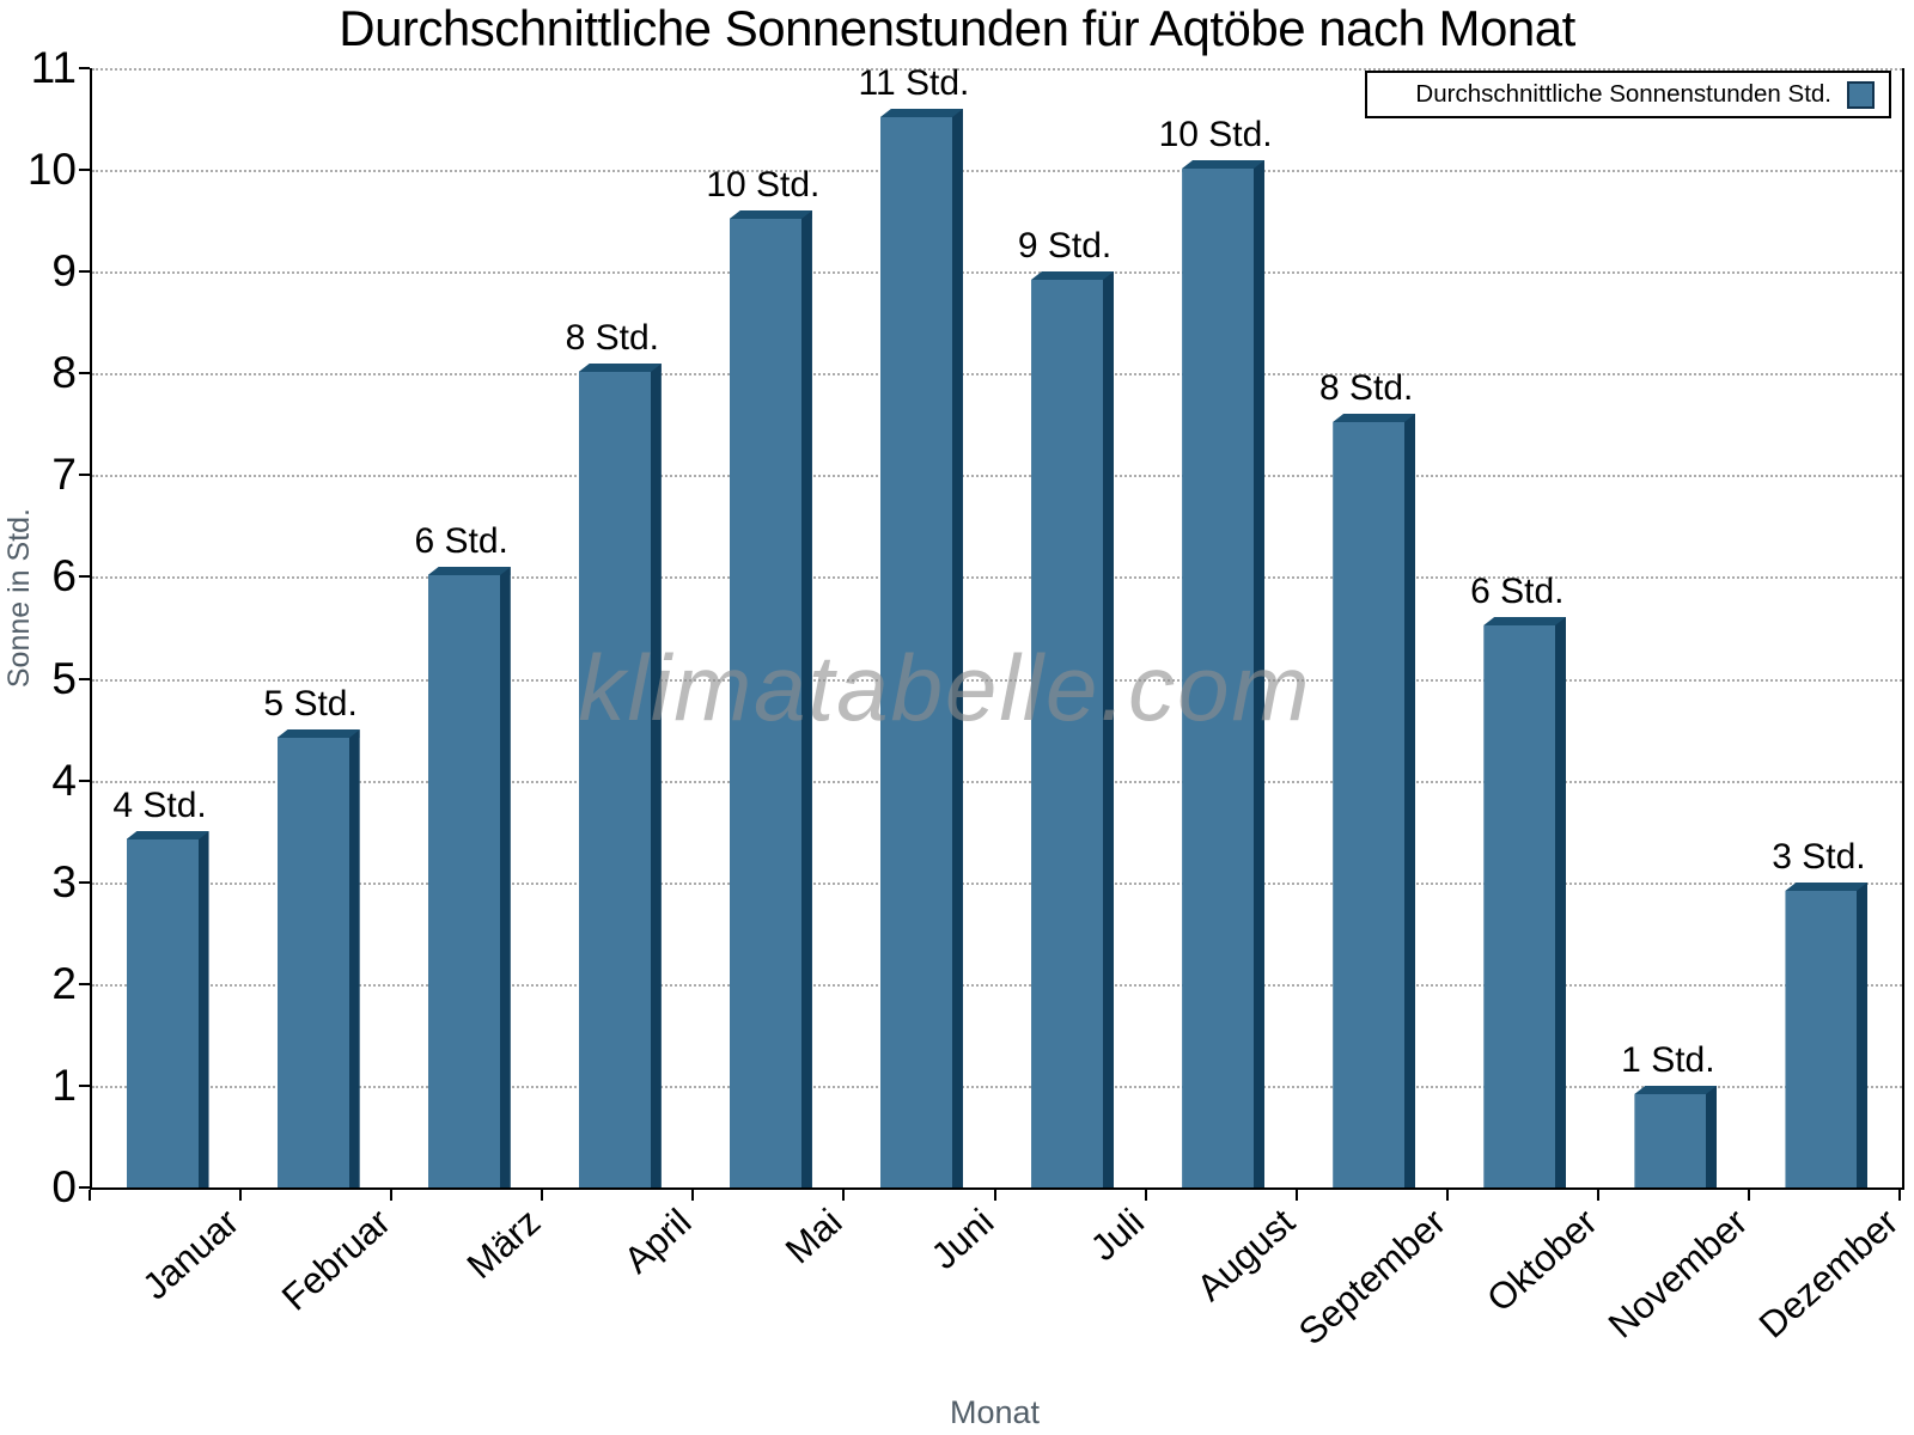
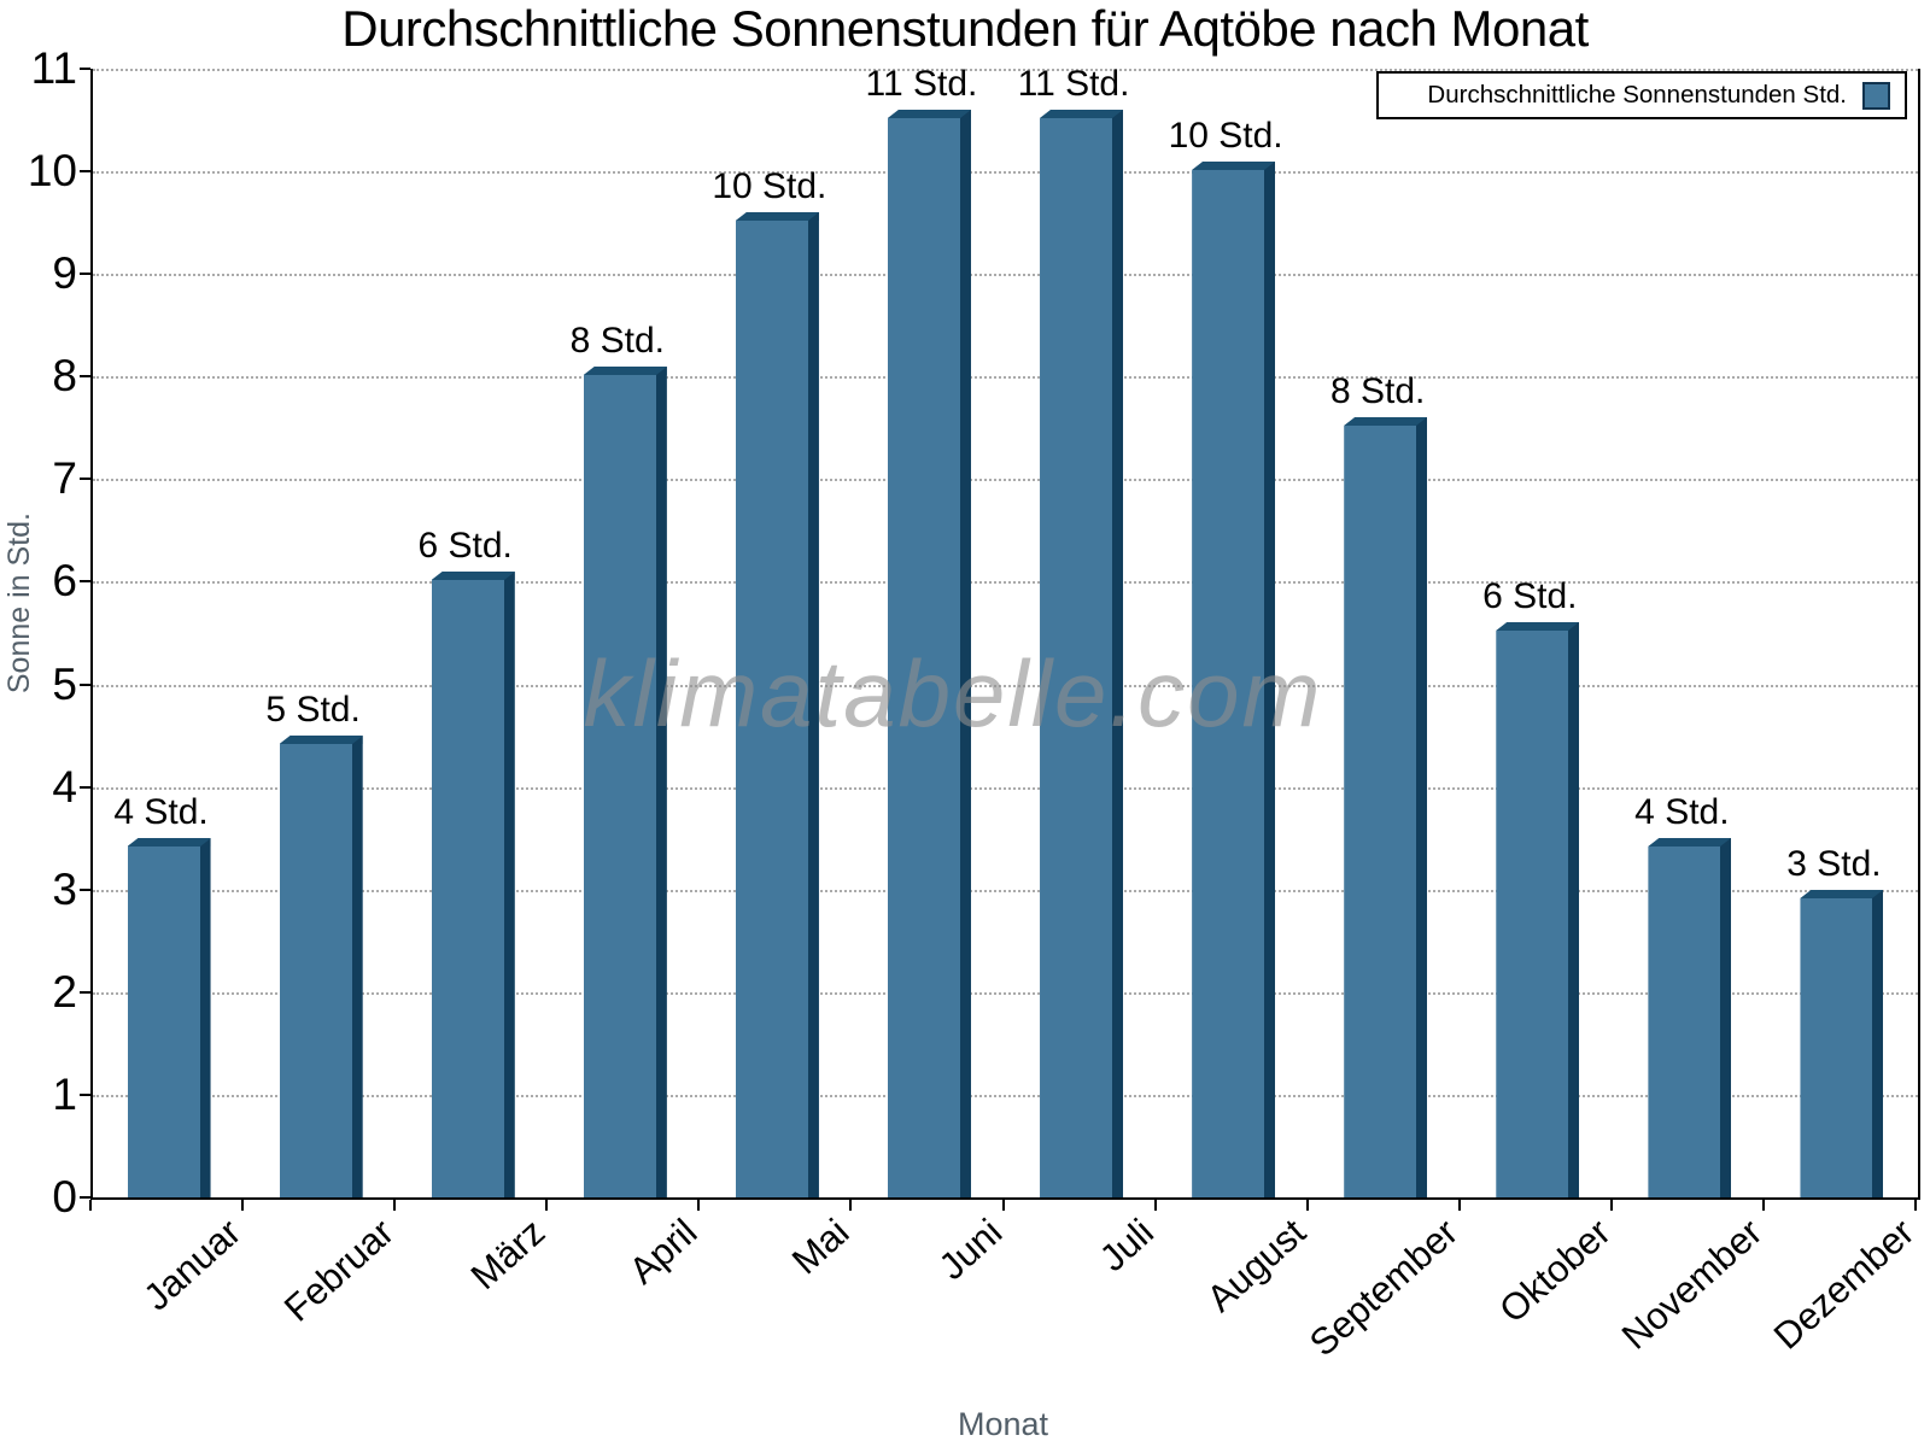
Juli: 9 -> 11
November: 1 -> 4
